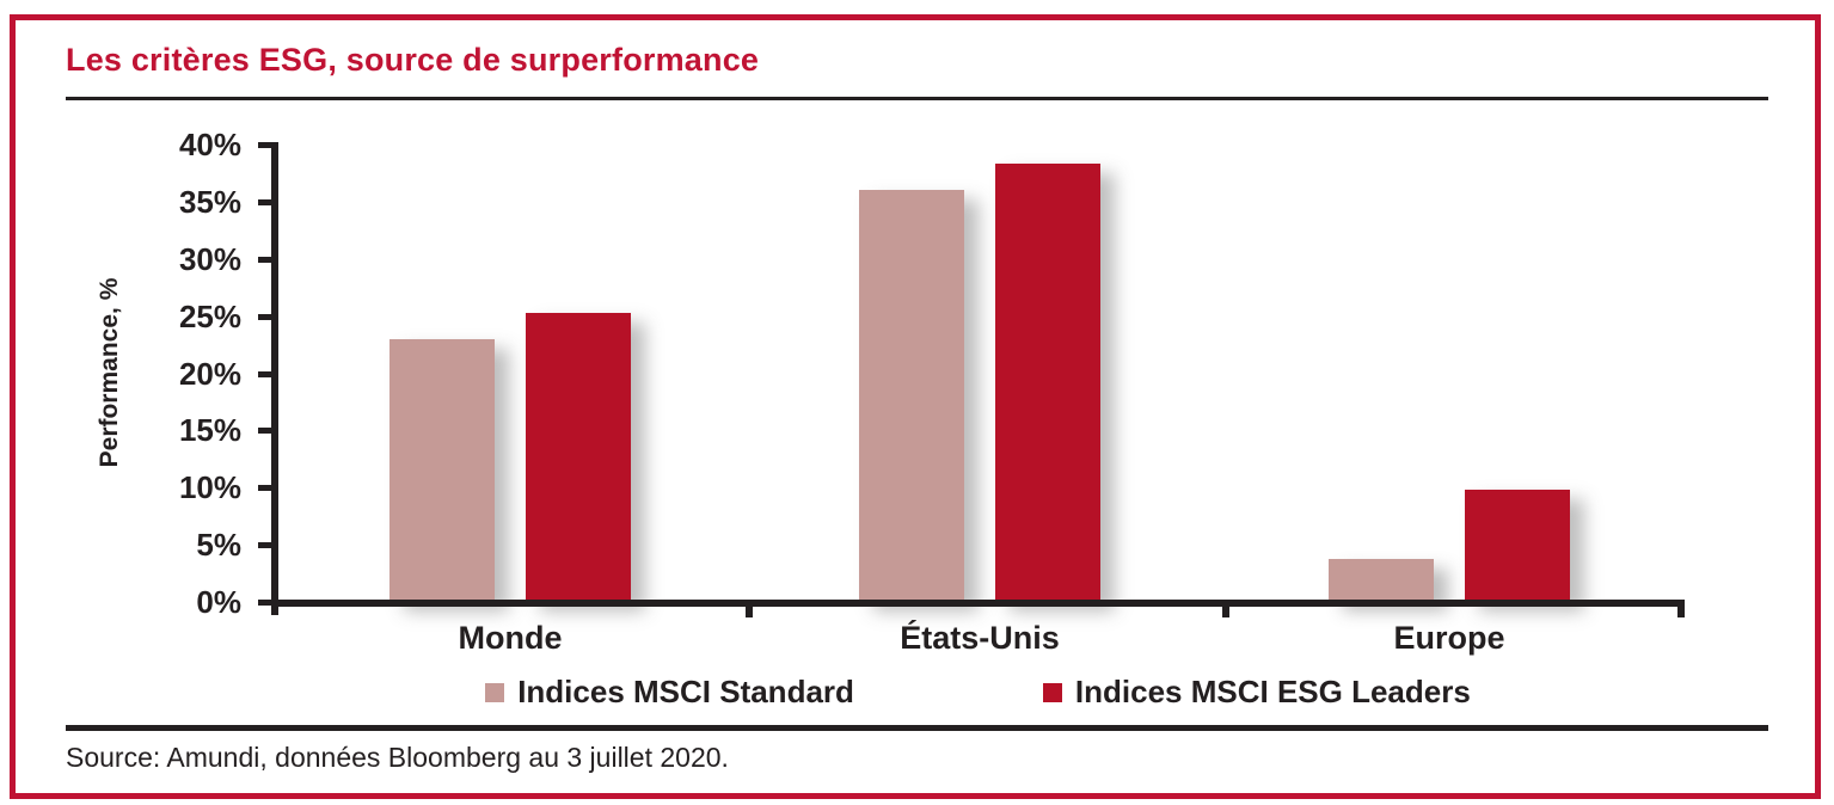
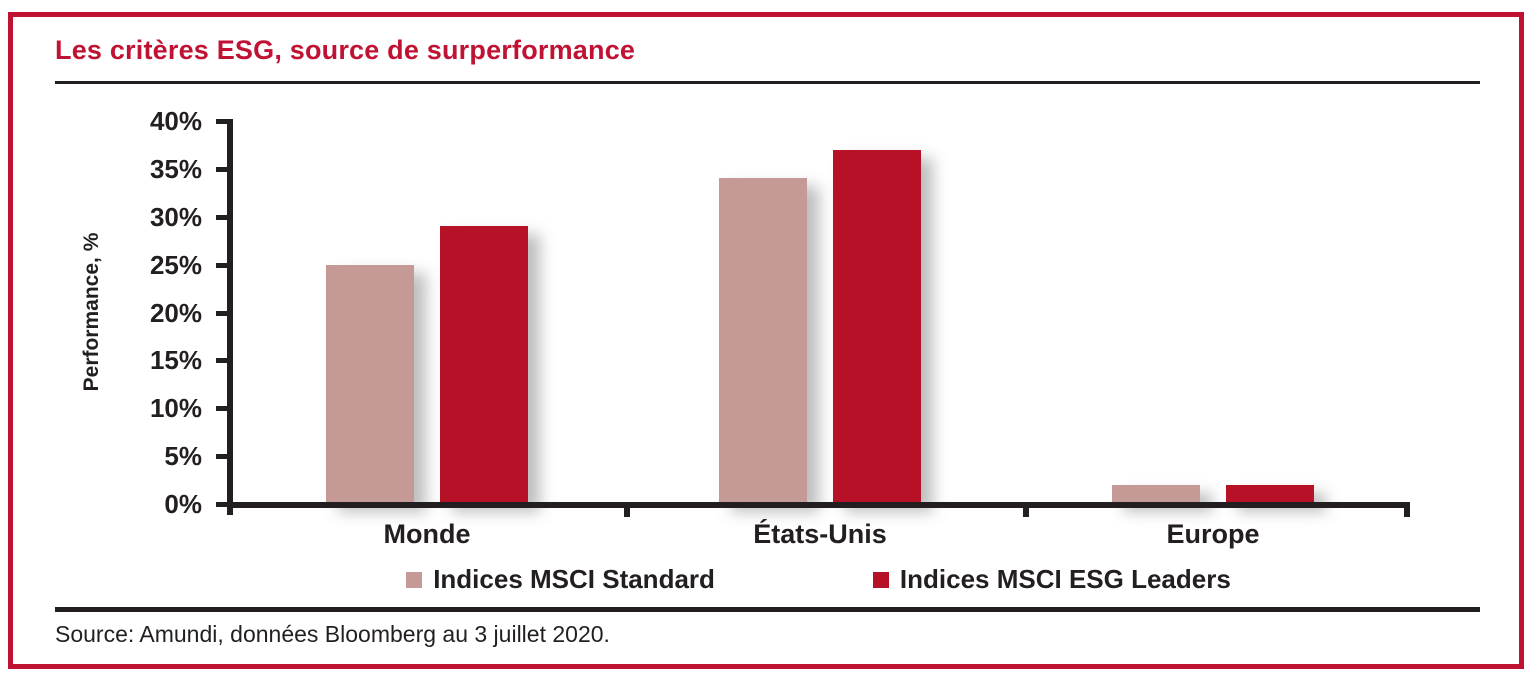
Indices MSCI Standard/Monde: 23% -> 25%
Indices MSCI ESG Leaders/Monde: 25% -> 29%
Indices MSCI Standard/États-Unis: 36% -> 34%
Indices MSCI ESG Leaders/États-Unis: 38% -> 37%
Indices MSCI Standard/Europe: 4% -> 2%
Indices MSCI ESG Leaders/Europe: 10% -> 2%
